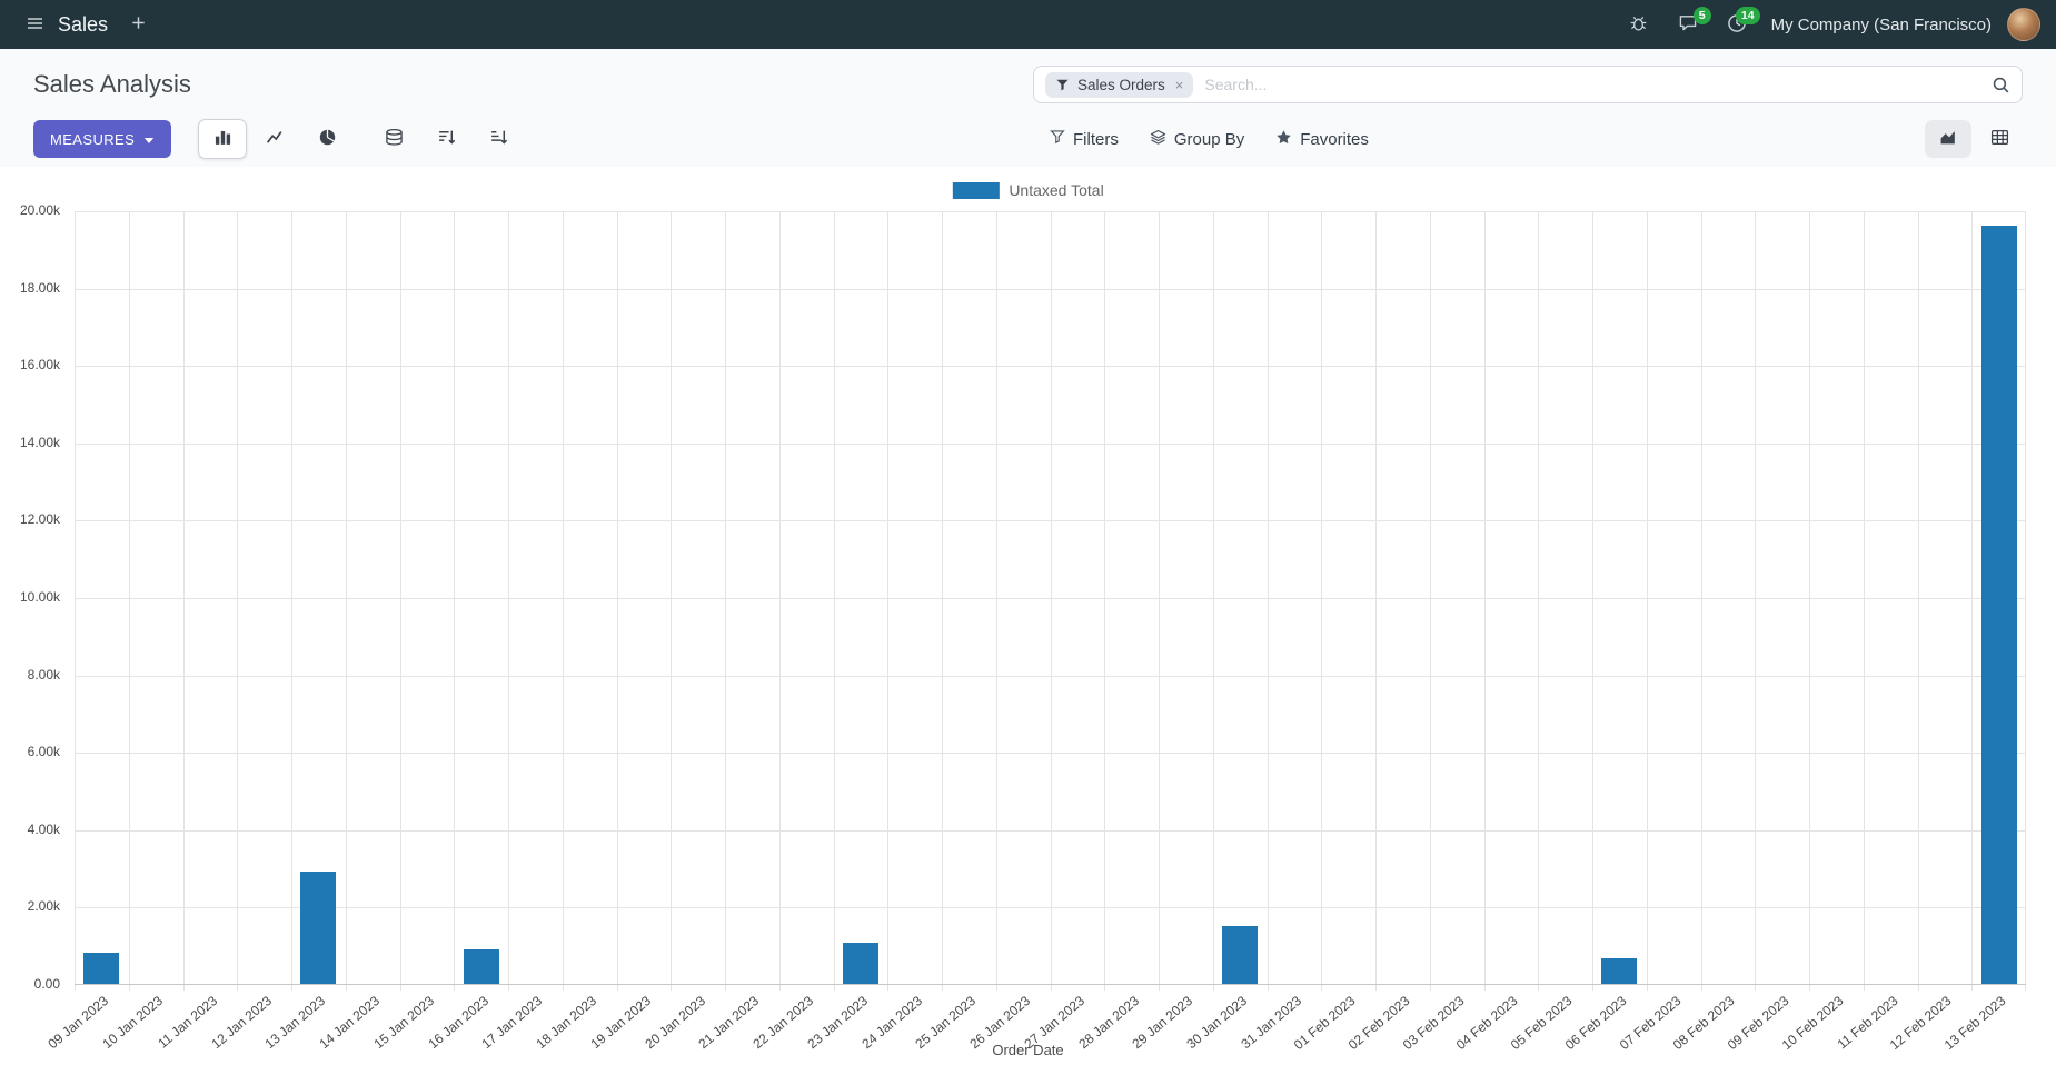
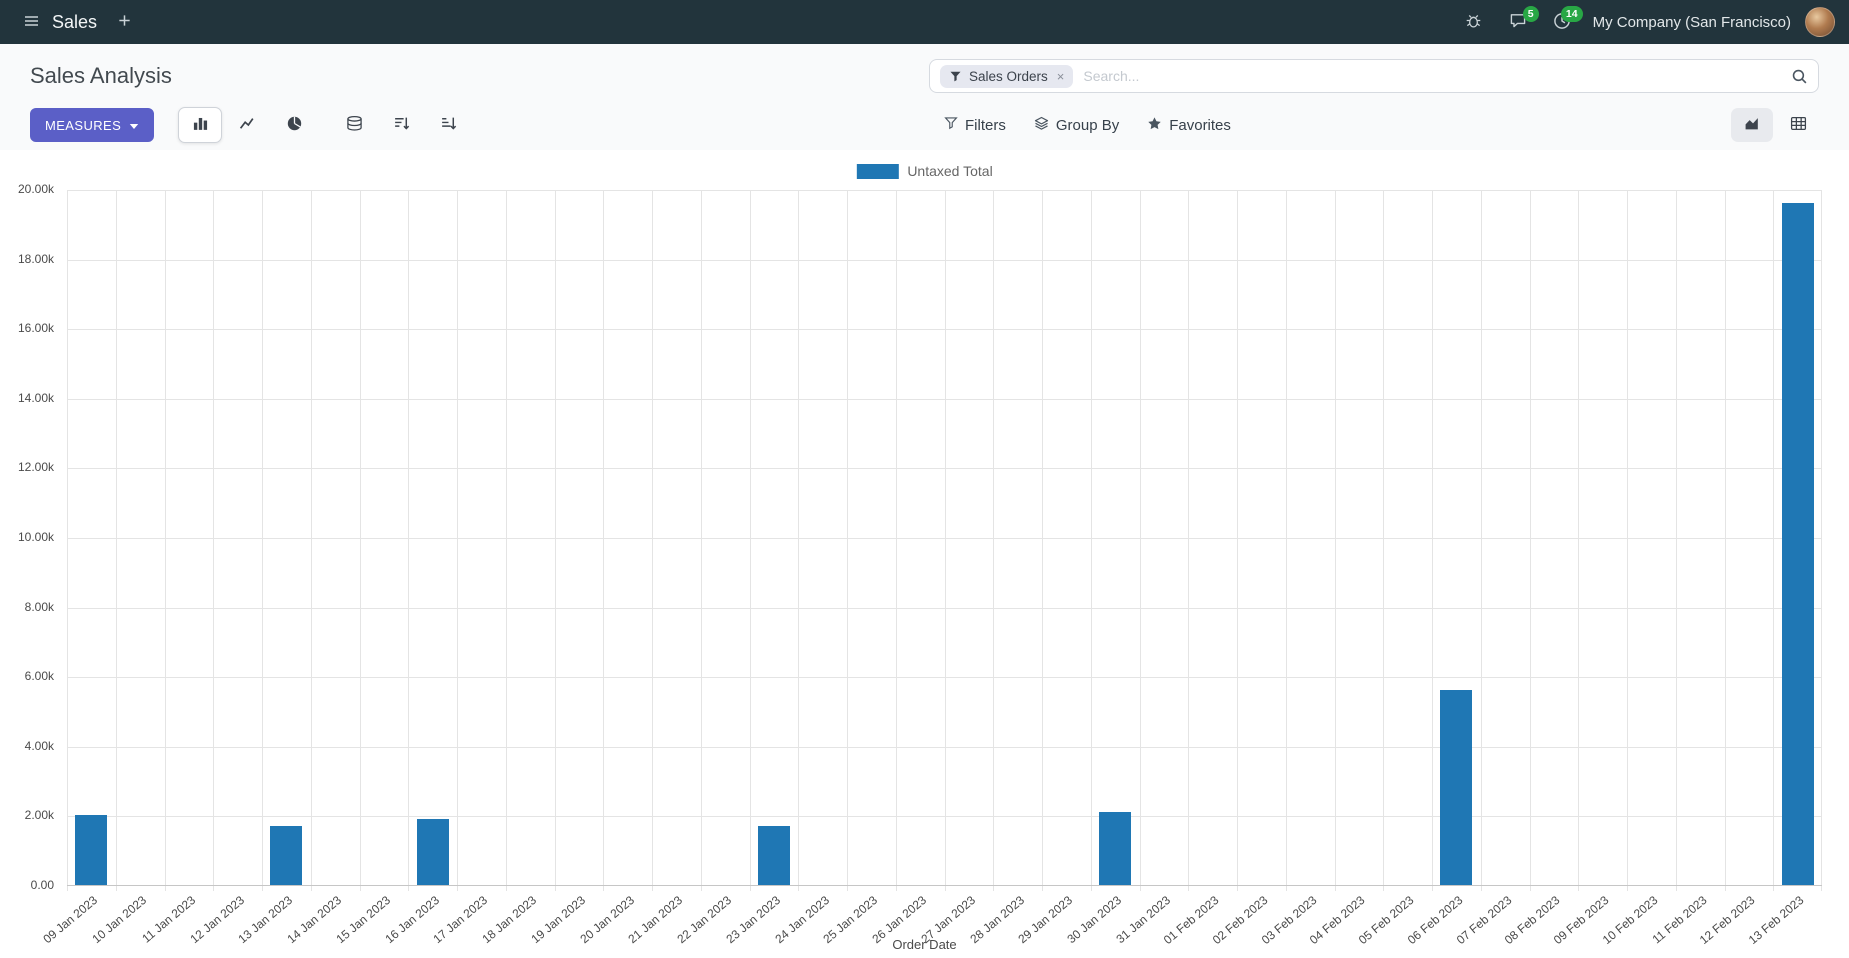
09 Jan 2023: 0.8k -> 2.0k
13 Jan 2023: 2.9k -> 1.7k
16 Jan 2023: 0.9k -> 1.9k
23 Jan 2023: 1.0k -> 1.7k
30 Jan 2023: 1.5k -> 2.1k
06 Feb 2023: 0.6k -> 5.6k
